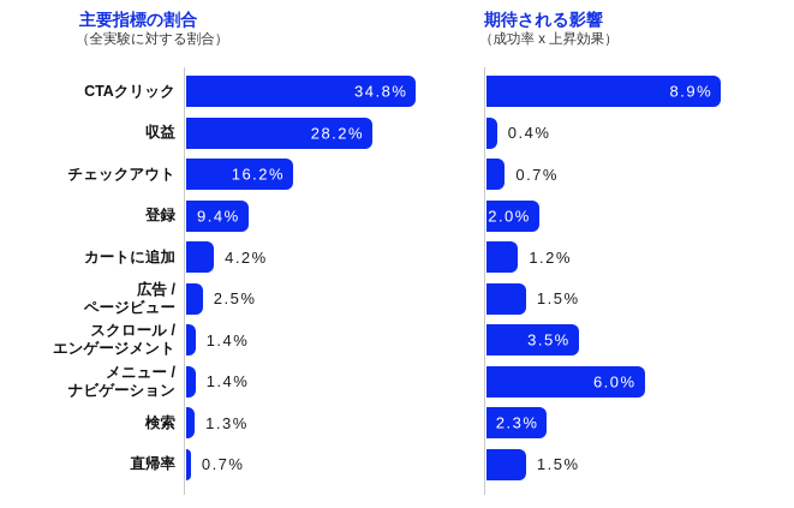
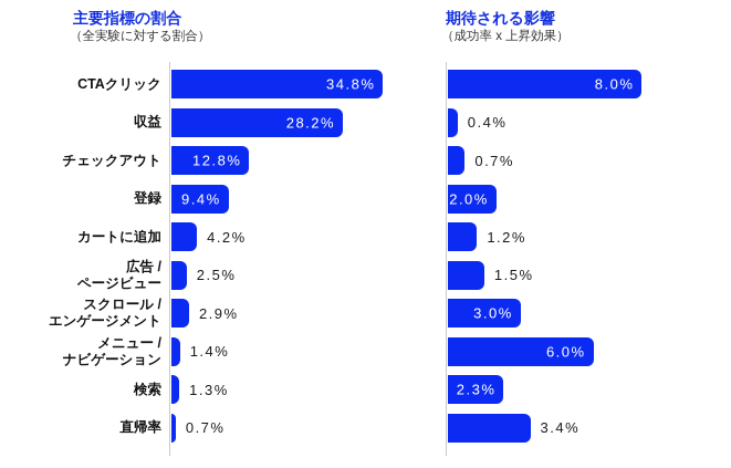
主要指標の割合/チェックアウト: 16.2% -> 12.8%
主要指標の割合/スクロール / エンゲージメント: 1.4% -> 2.9%
期待される影響/CTAクリック: 8.9% -> 8.0%
期待される影響/スクロール / エンゲージメント: 3.5% -> 3.0%
期待される影響/直帰率: 1.5% -> 3.4%
